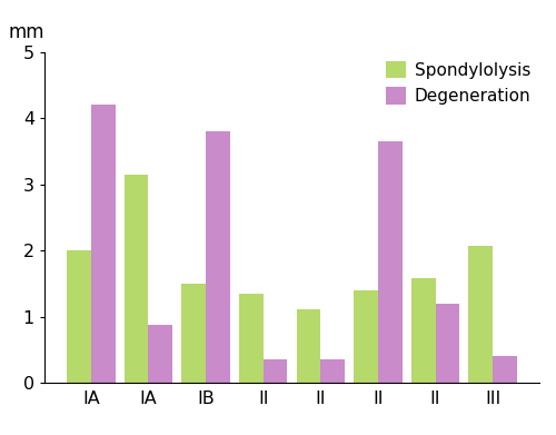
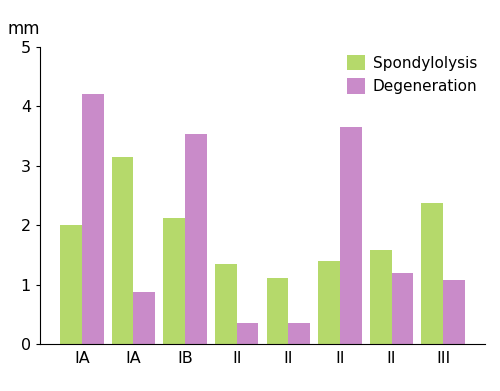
Spondylolysis/IB: 1.50 -> 2.12
Degeneration/IB: 3.80 -> 3.54
Spondylolysis/III: 2.07 -> 2.38
Degeneration/III: 0.40 -> 1.08
